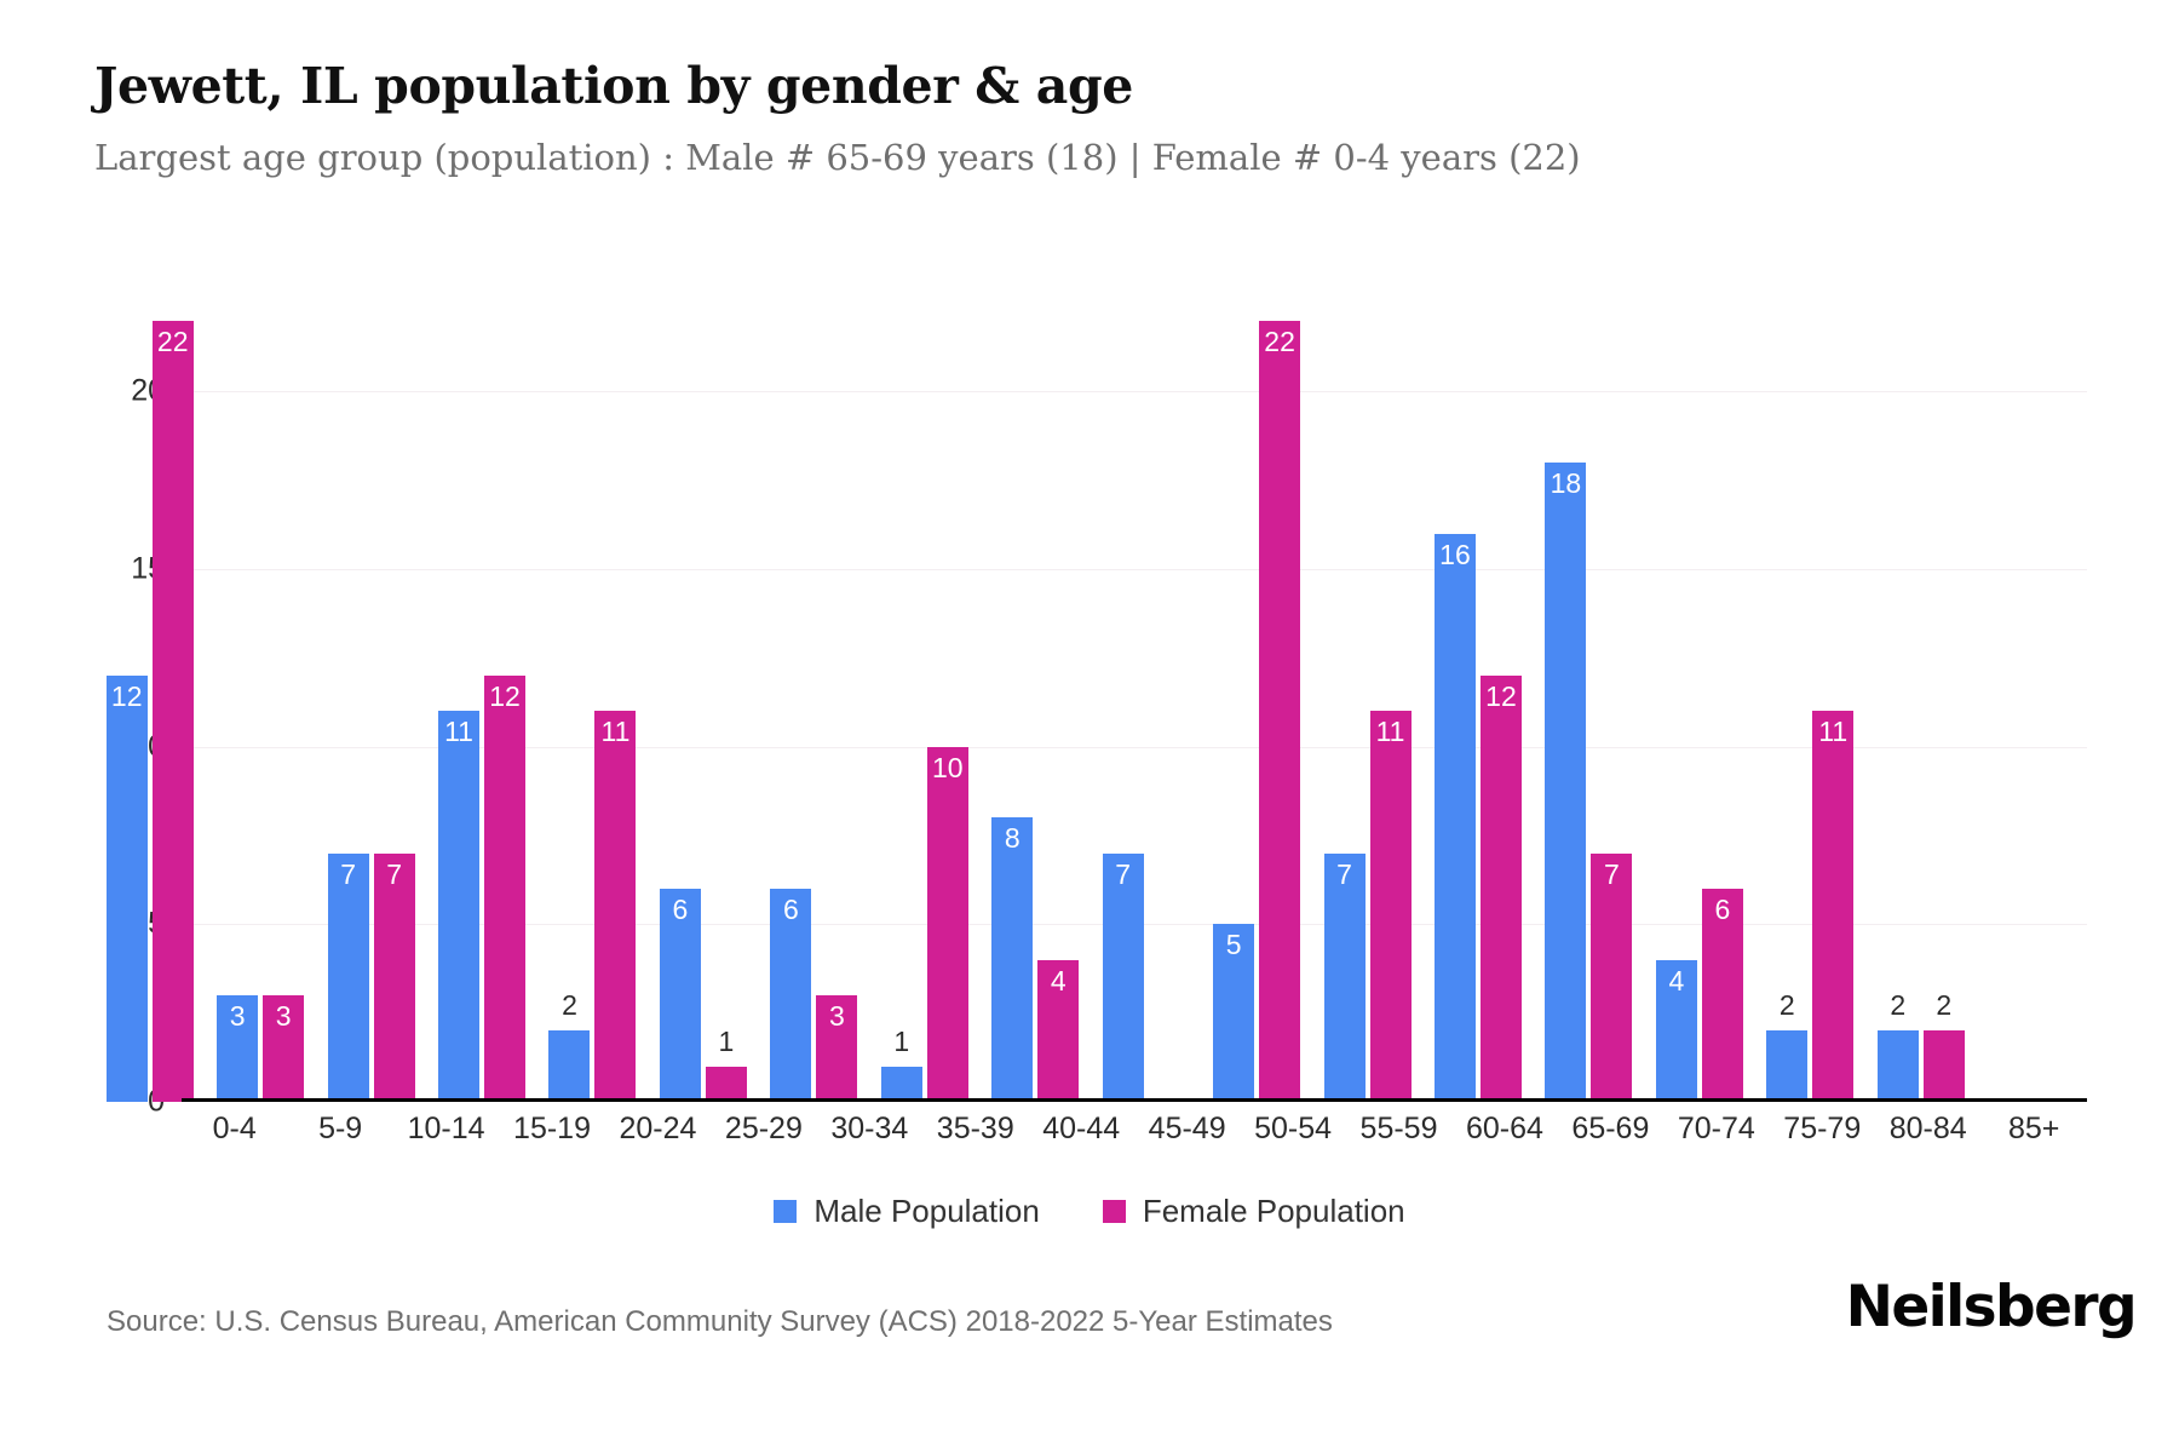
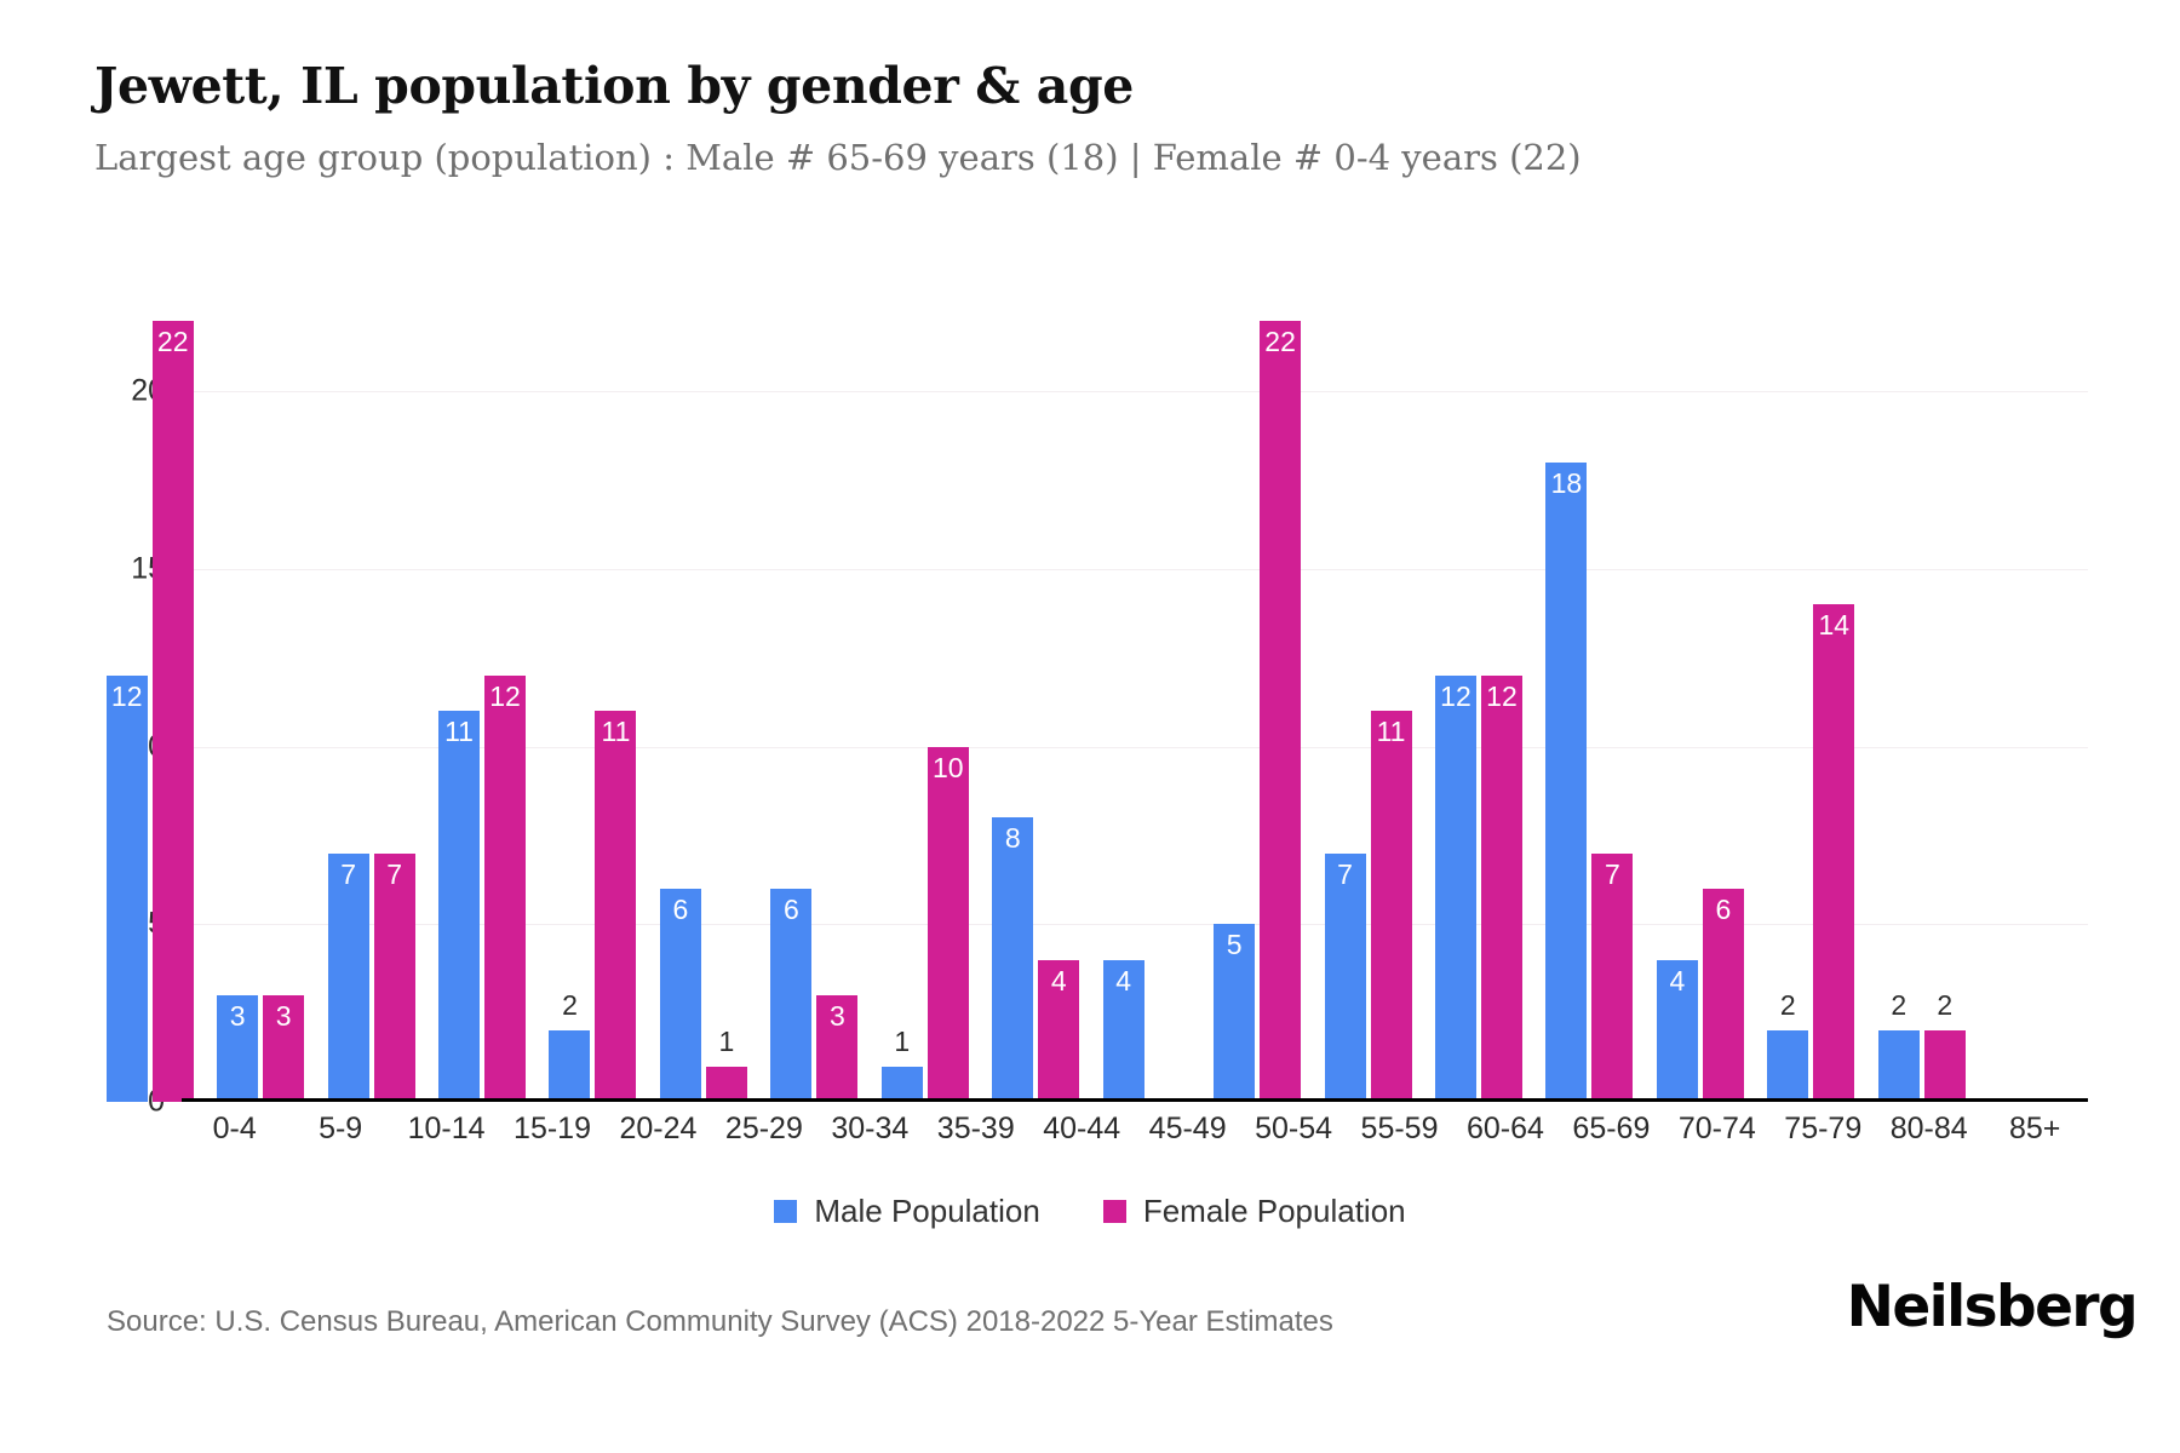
Male Population/45-49: 7 -> 4
Male Population/60-64: 16 -> 12
Female Population/75-79: 11 -> 14
